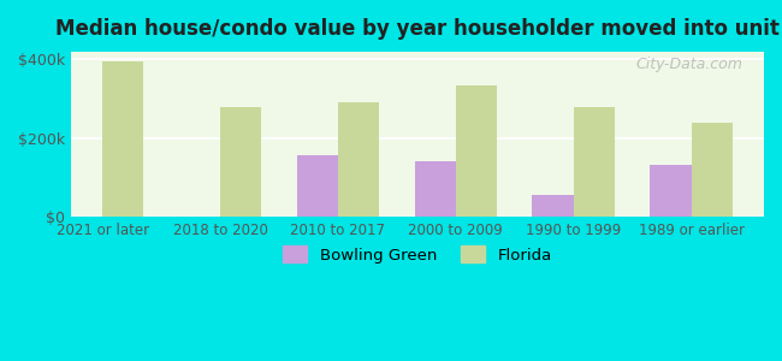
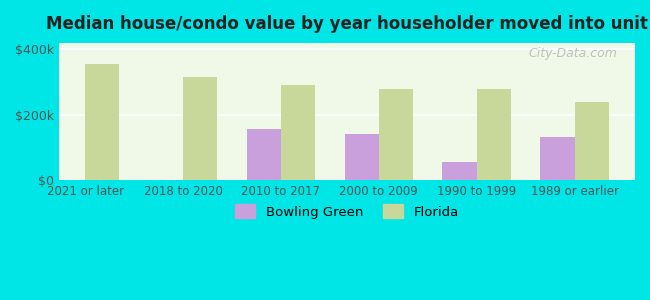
Florida/2021 or later: $395k -> $355k
Florida/2018 to 2020: $280k -> $315k
Florida/2000 to 2009: $335k -> $280k
